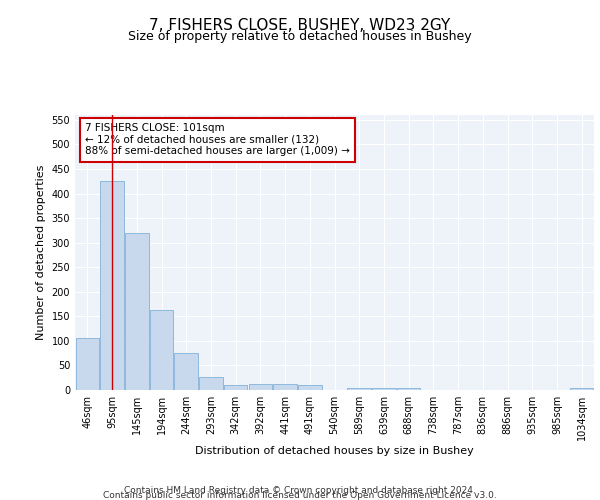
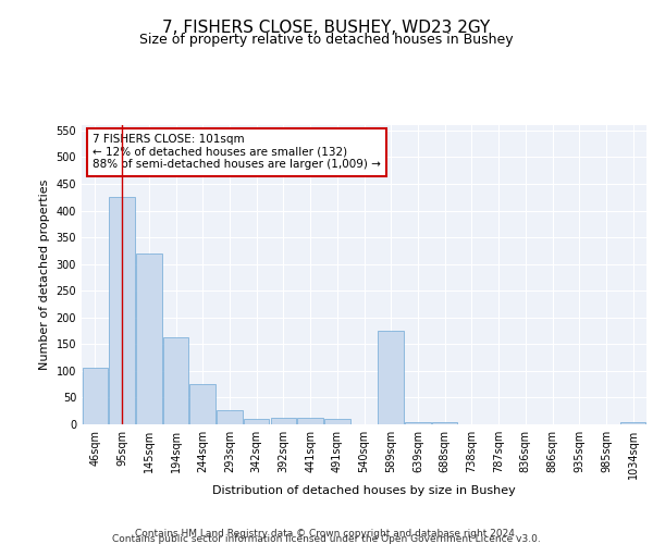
589sqm: 5 -> 175
